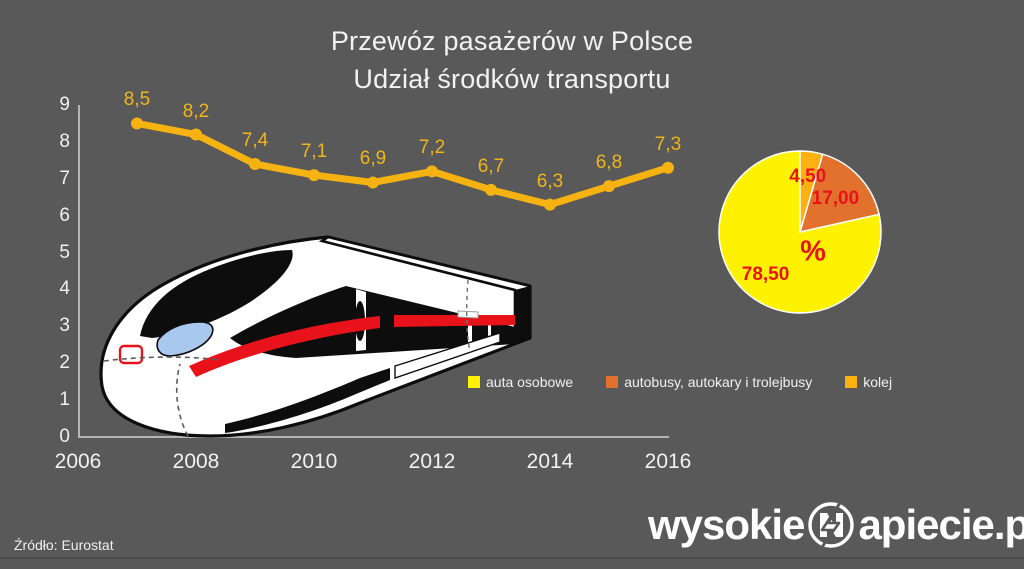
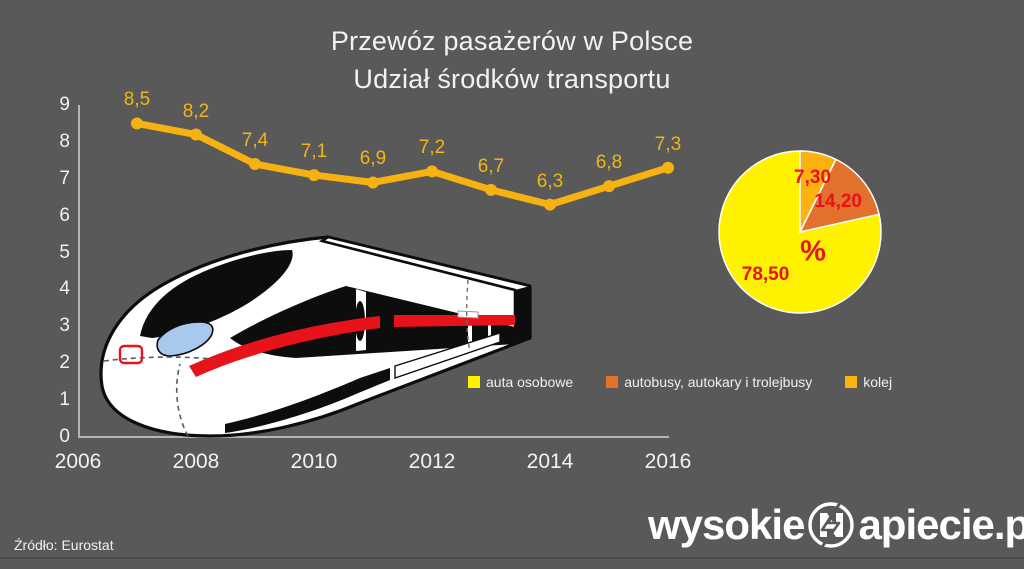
Udział środków transportu/autobusy, autokary i trolejbusy: 17,00 -> 14,20
Udział środków transportu/kolej: 4,50 -> 7,30
